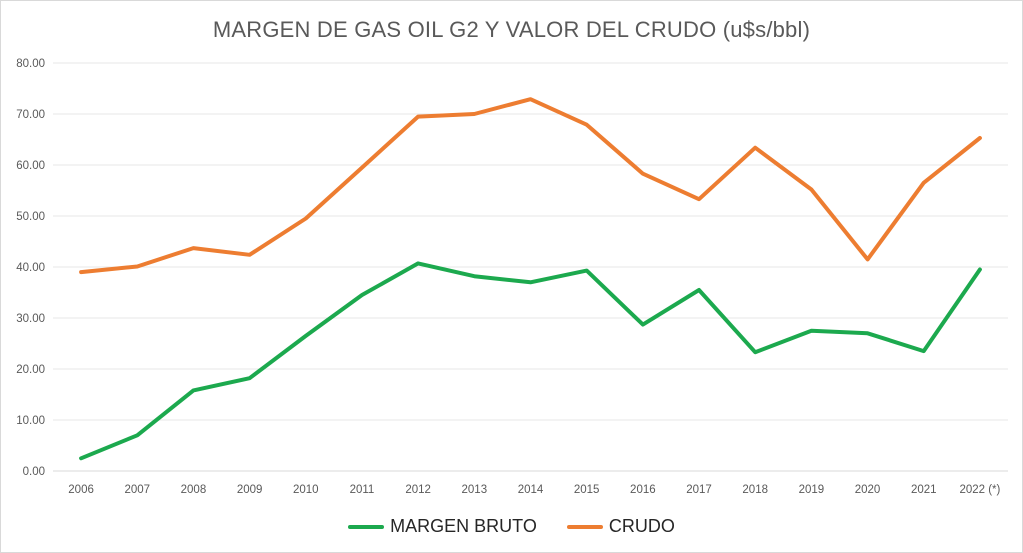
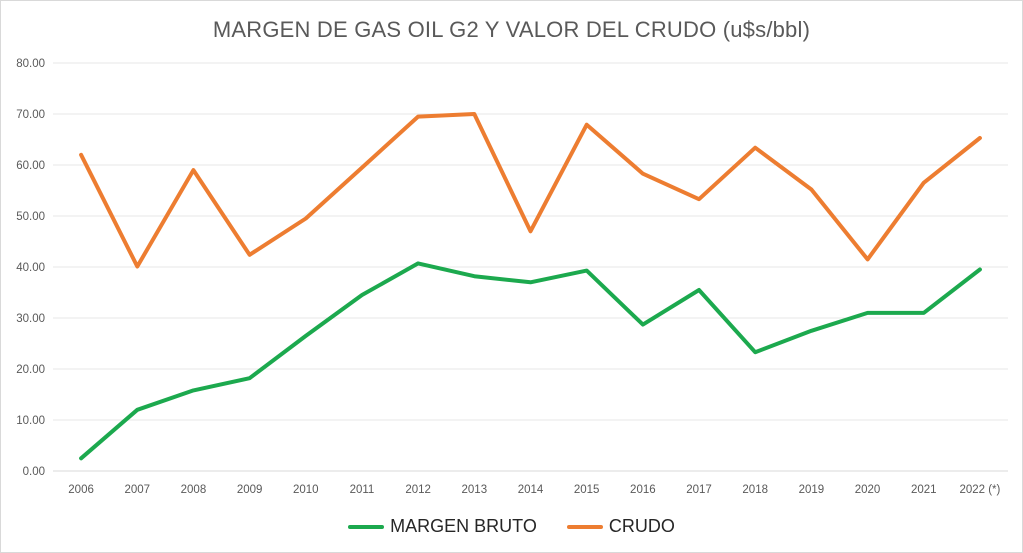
CRUDO/2006: 39 -> 62
MARGEN BRUTO/2007: 7 -> 12
CRUDO/2008: 44 -> 59
CRUDO/2014: 73 -> 47
MARGEN BRUTO/2020: 27 -> 31
MARGEN BRUTO/2021: 24 -> 31
